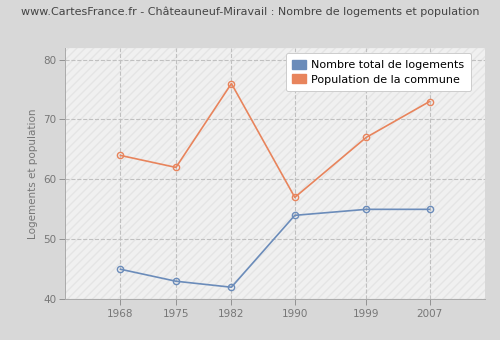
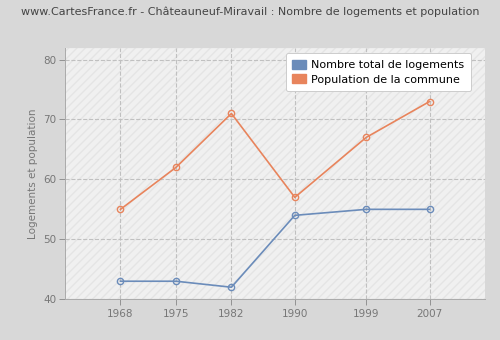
Nombre total de logements/1968: 45 -> 43
Population de la commune/1968: 64 -> 55
Population de la commune/1982: 76 -> 71
